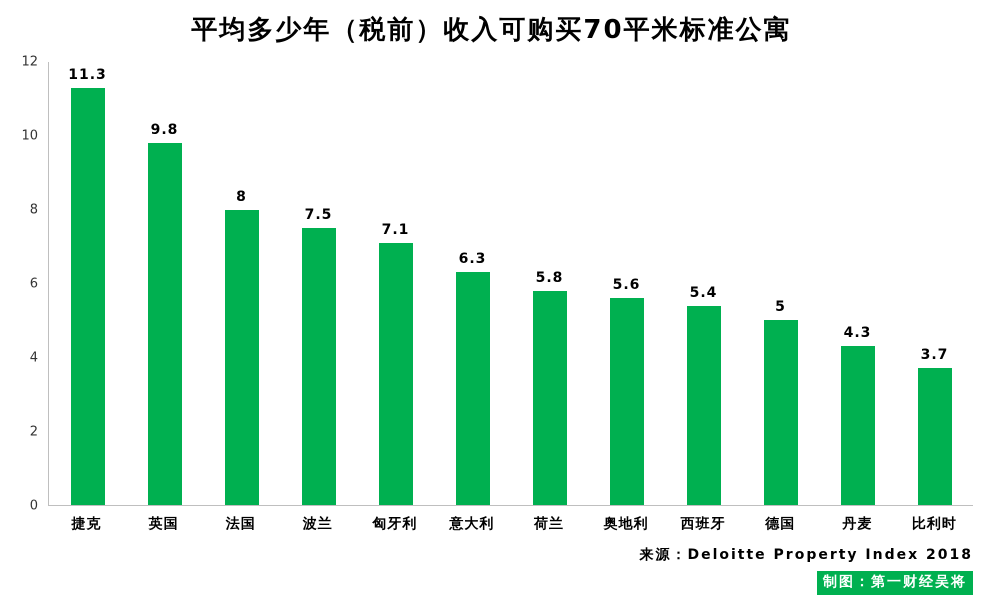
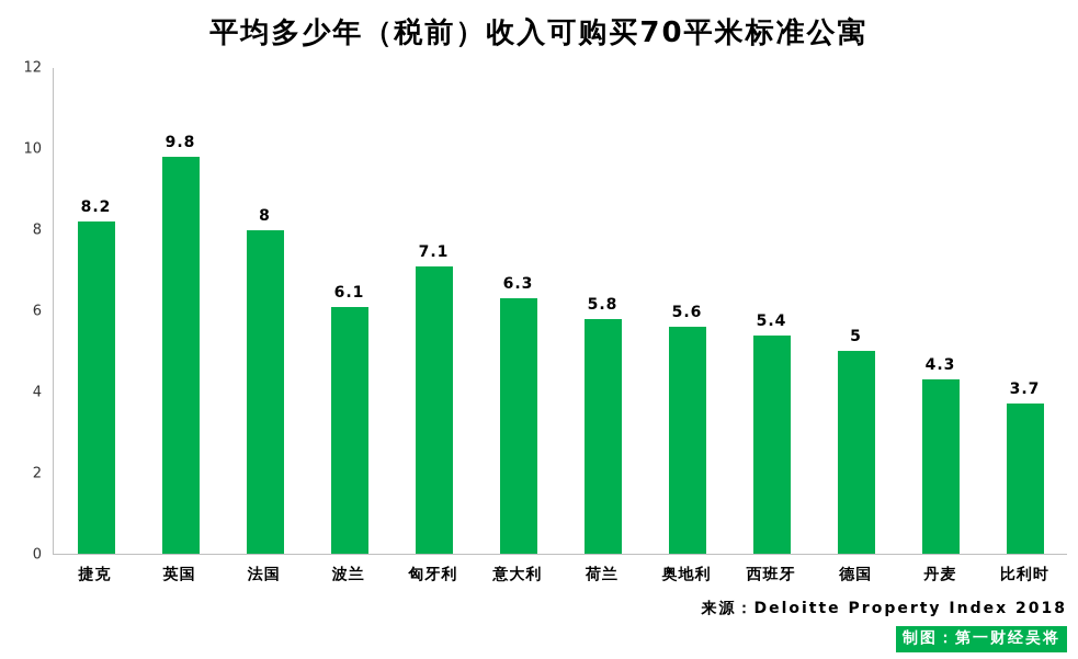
捷克: 11.3 -> 8.2
波兰: 7.5 -> 6.1
